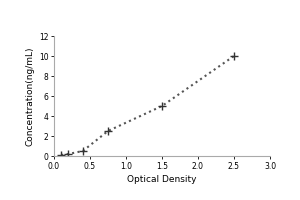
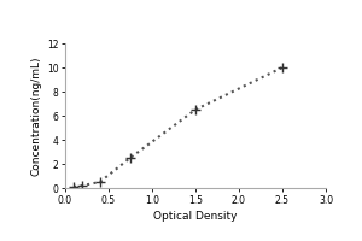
1.5: 5.0 -> 6.5
